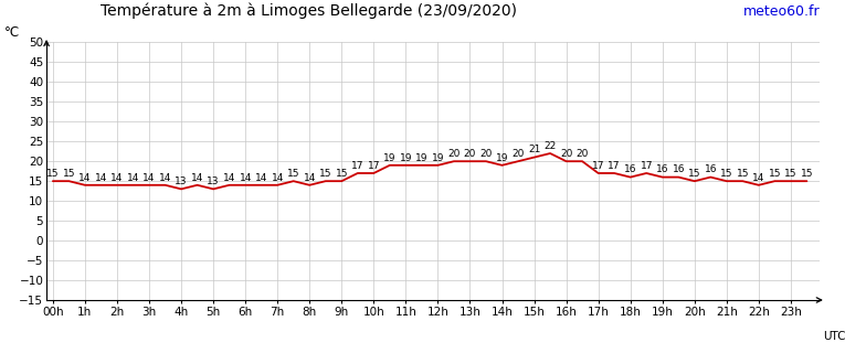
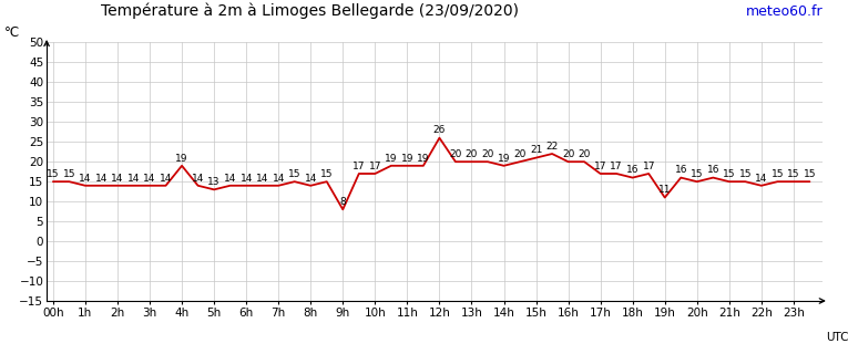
4h: 13 -> 19
9h: 15 -> 8
12h: 19 -> 26
19h: 16 -> 11
